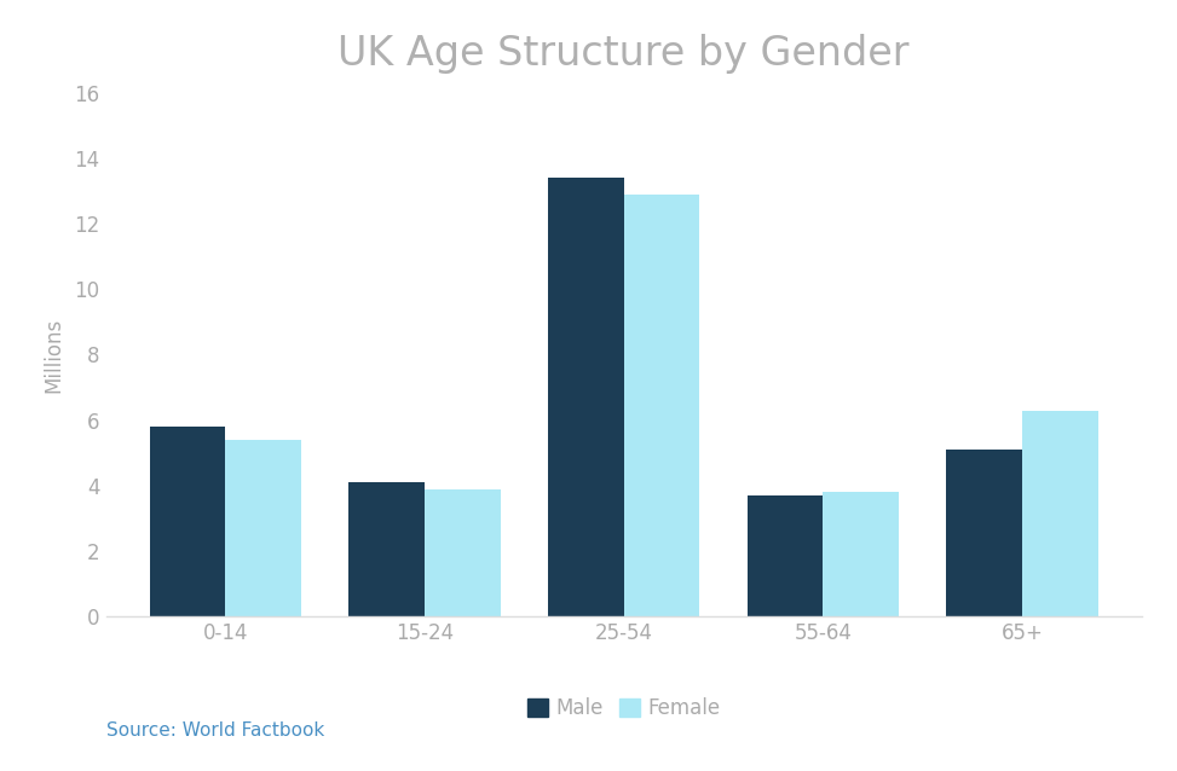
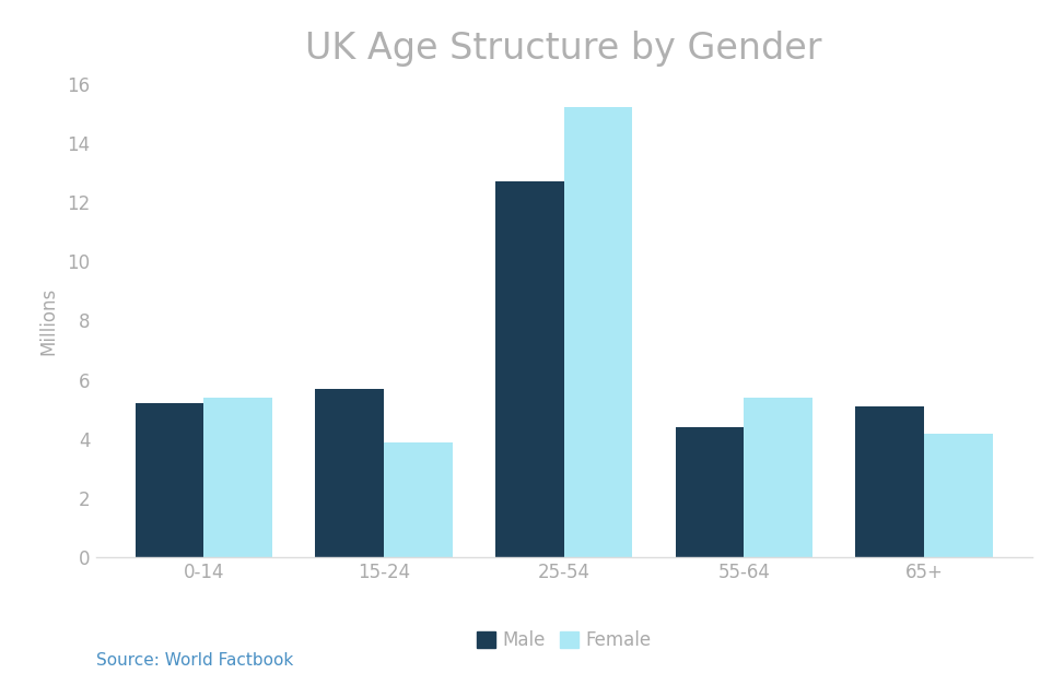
Male/0-14: 5.8 -> 5.2
Male/15-24: 4.1 -> 5.7
Male/25-54: 13.4 -> 12.7
Female/25-54: 12.9 -> 15.2
Male/55-64: 3.7 -> 4.4
Female/55-64: 3.8 -> 5.4
Female/65+: 6.3 -> 4.2
